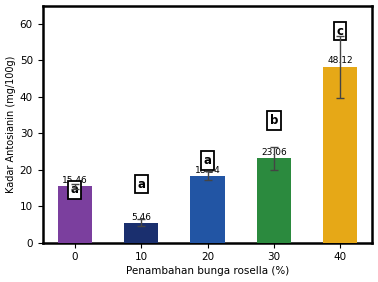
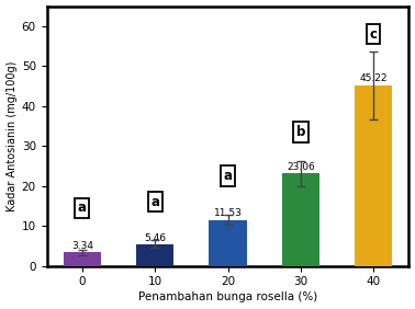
0: 15.46 -> 3.34
20: 18.34 -> 11.53
40: 48.12 -> 45.22
